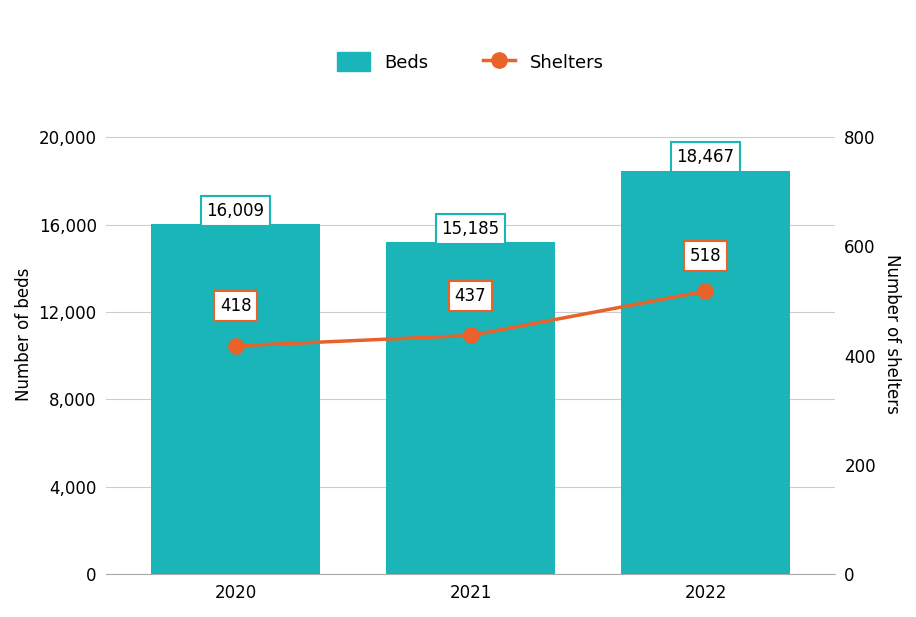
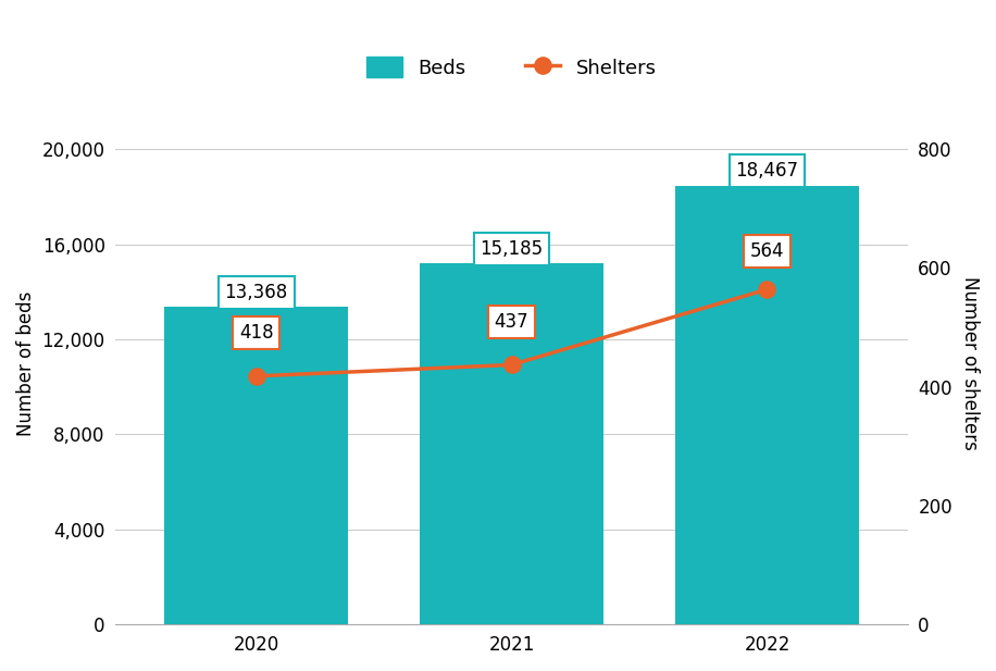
Beds/2020: 16,009 -> 13,368
Shelters/2022: 518 -> 564
